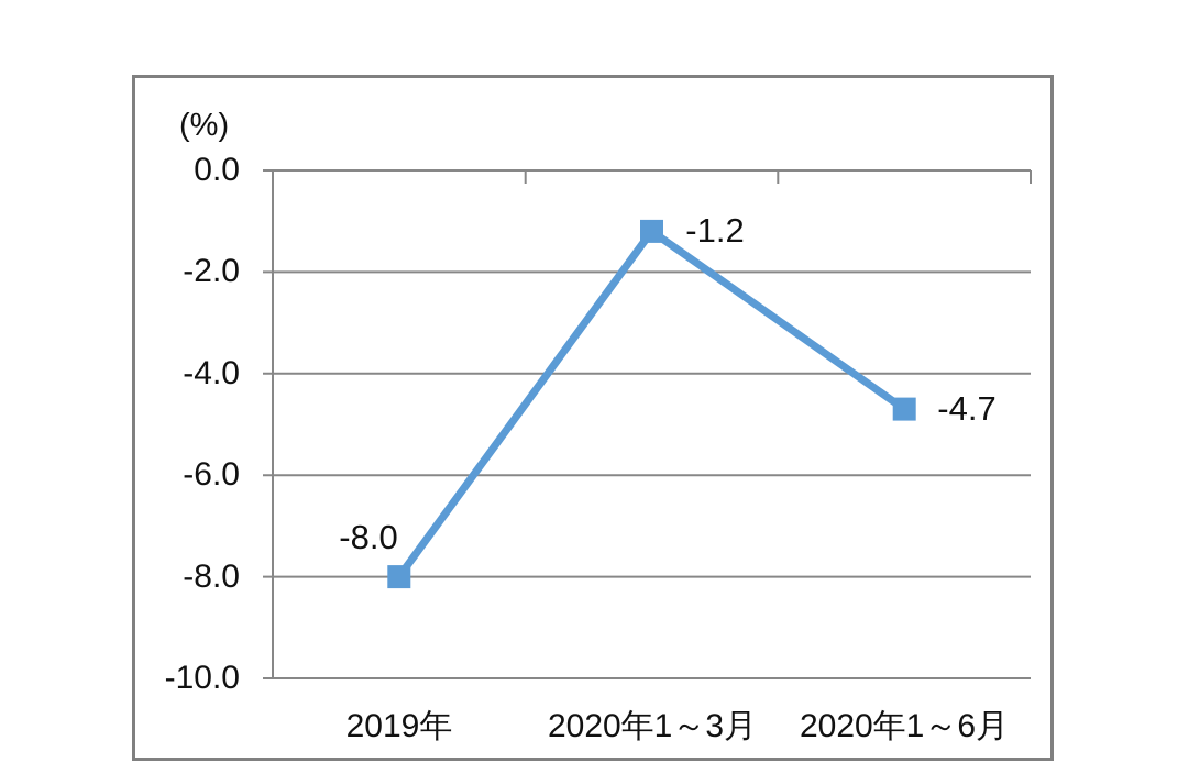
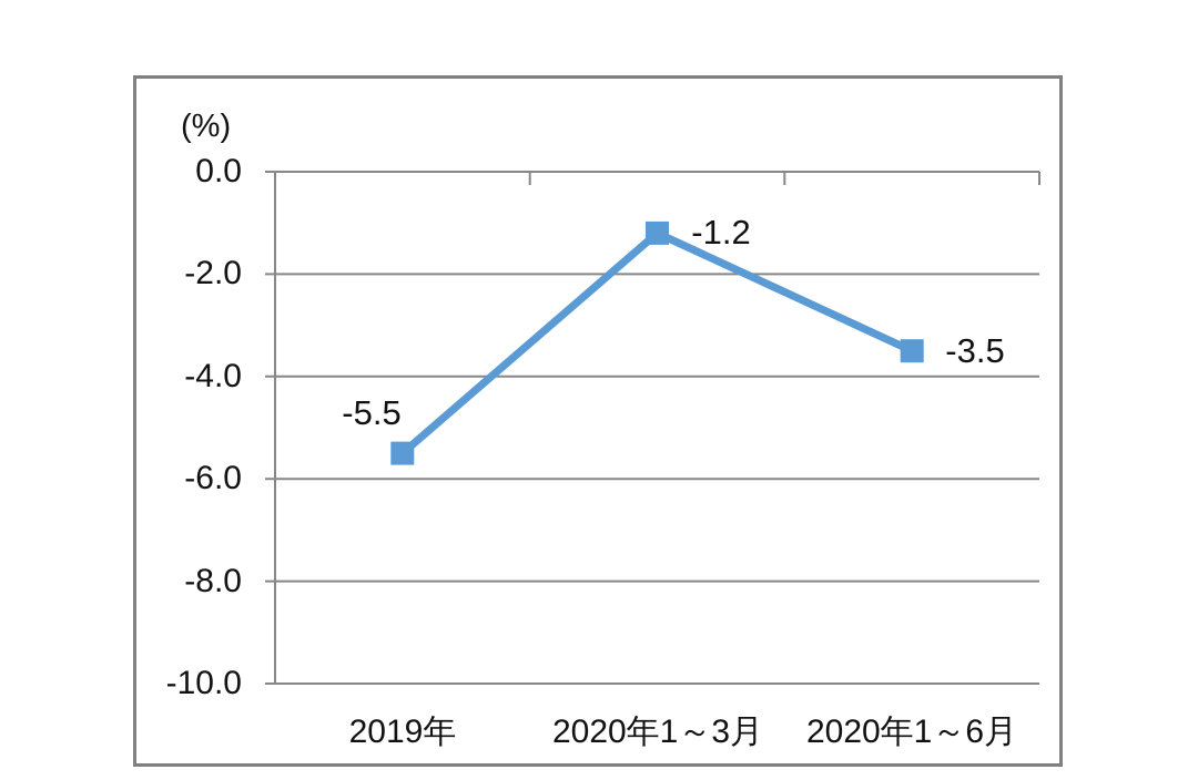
2019年: -8.0 -> -5.5
2020年1～6月: -4.7 -> -3.5
